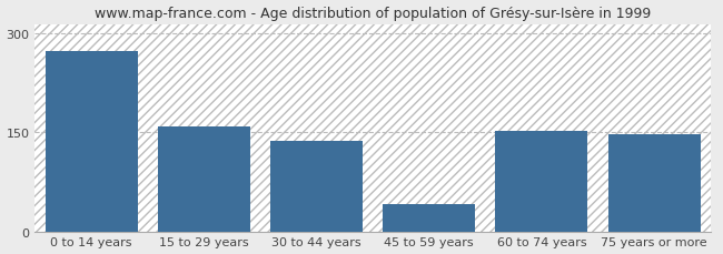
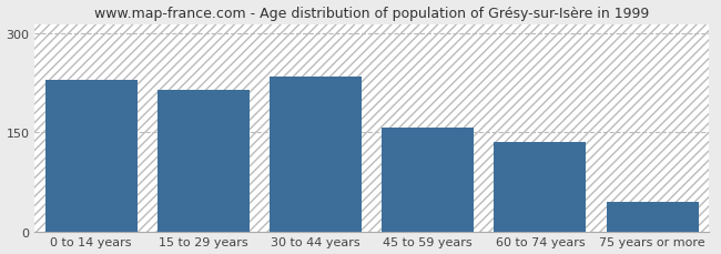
0 to 14 years: 274 -> 230
15 to 29 years: 160 -> 215
30 to 44 years: 138 -> 235
45 to 59 years: 42 -> 157
60 to 74 years: 152 -> 135
75 years or more: 148 -> 45
